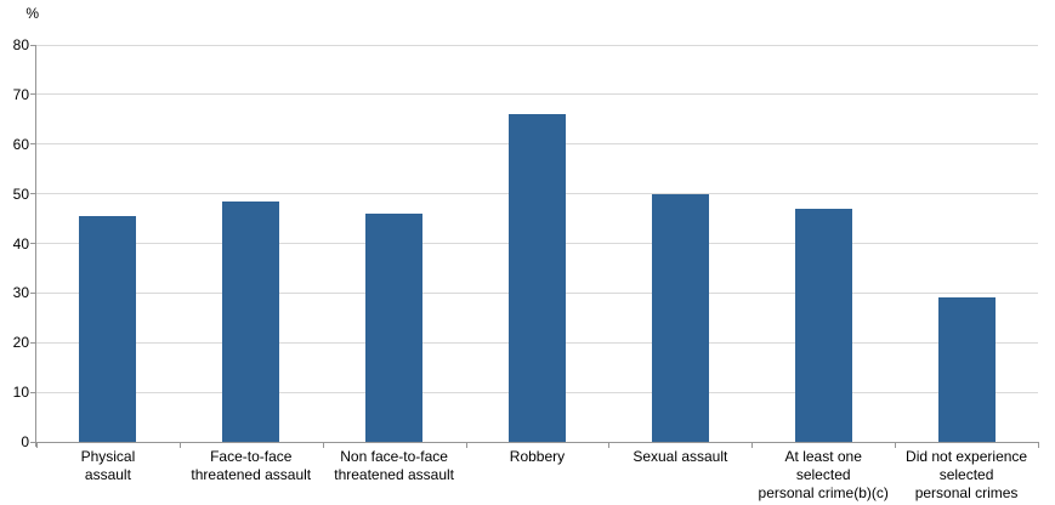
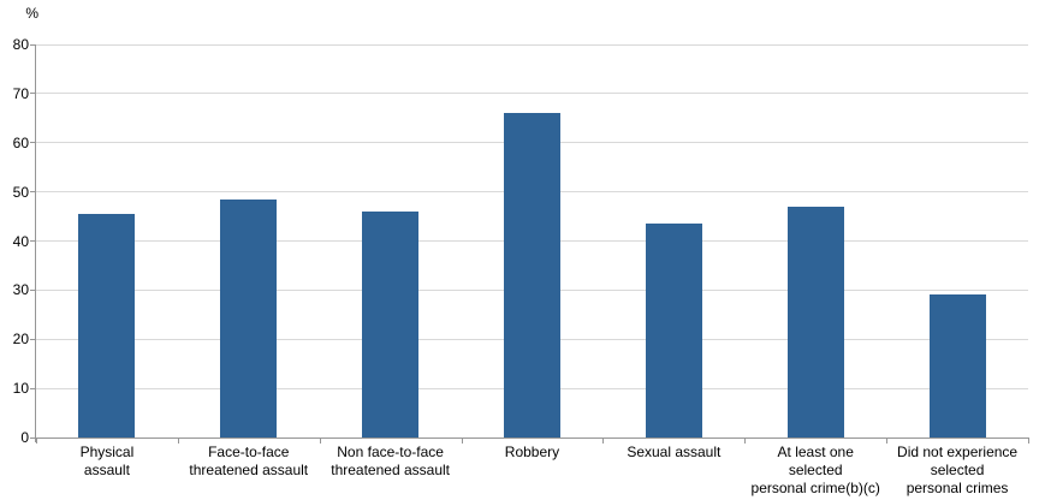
Sexual assault: 50 -> 44
